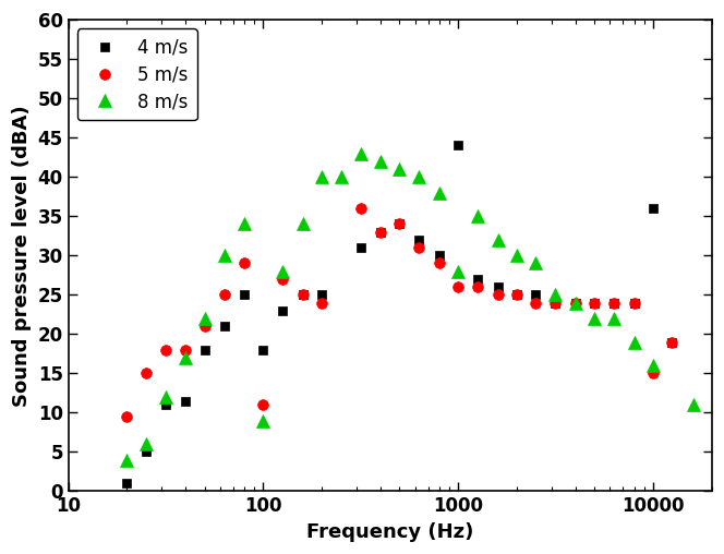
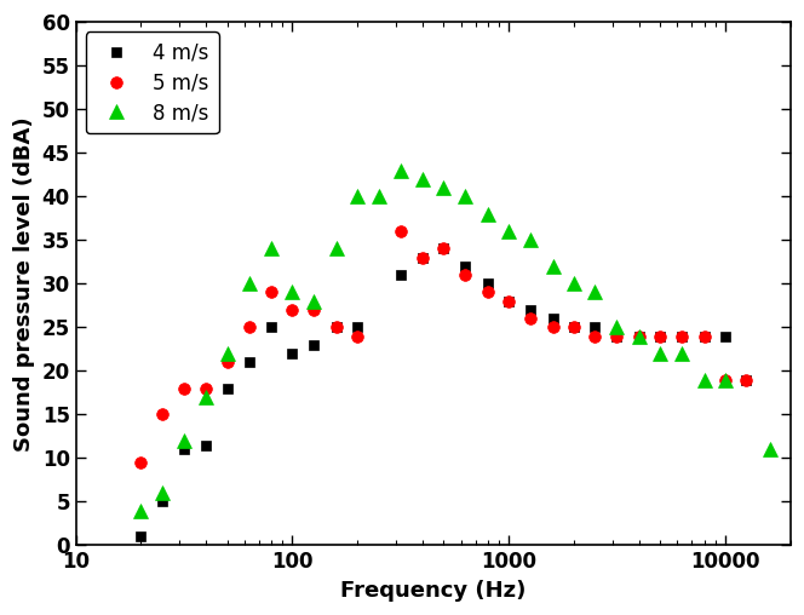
4 m/s/100: 18.0 -> 22.0
5 m/s/100: 11.0 -> 27.0
8 m/s/100: 9 -> 29
4 m/s/1000: 44.0 -> 28.0
5 m/s/1000: 26.0 -> 28.0
8 m/s/1000: 28 -> 36
4 m/s/10000: 36.0 -> 24.0
5 m/s/10000: 15.0 -> 19.0
8 m/s/10000: 16 -> 19
